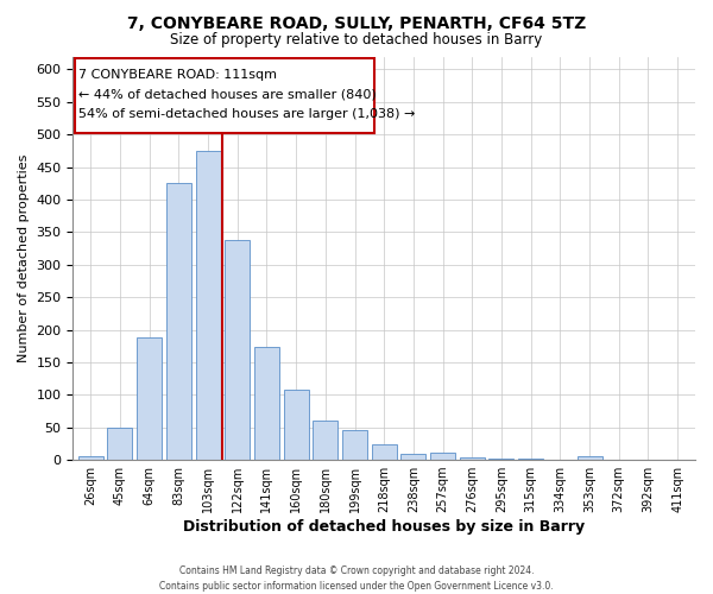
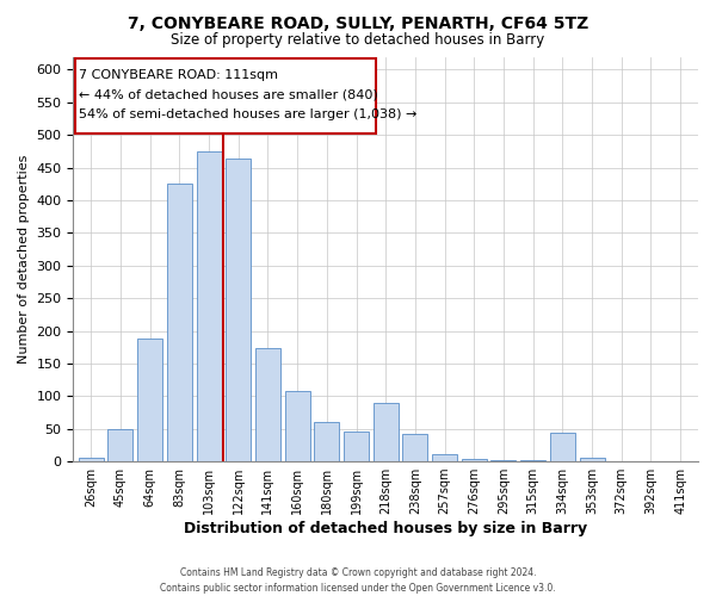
122sqm: 338 -> 464
218sqm: 24 -> 90
238sqm: 10 -> 42
334sqm: 1 -> 44
